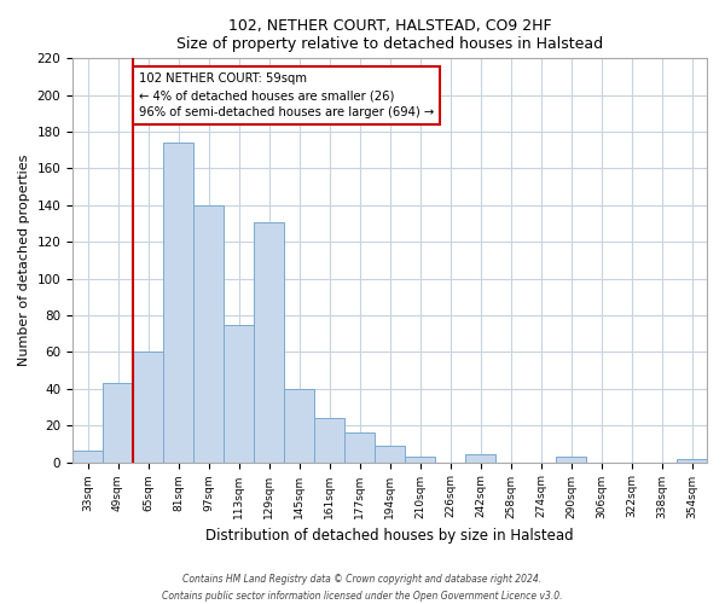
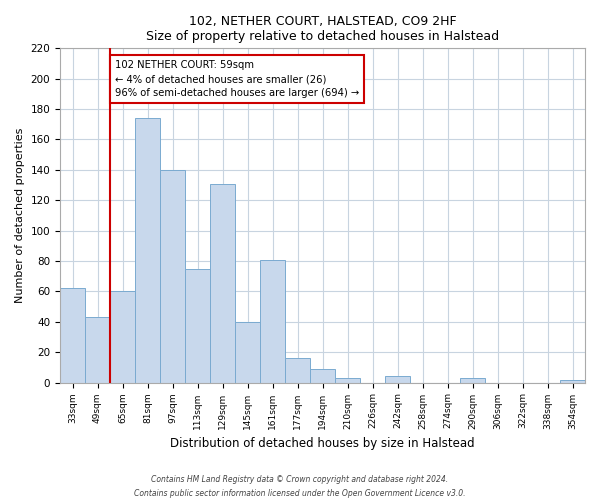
33sqm: 6 -> 62
161sqm: 24 -> 81
